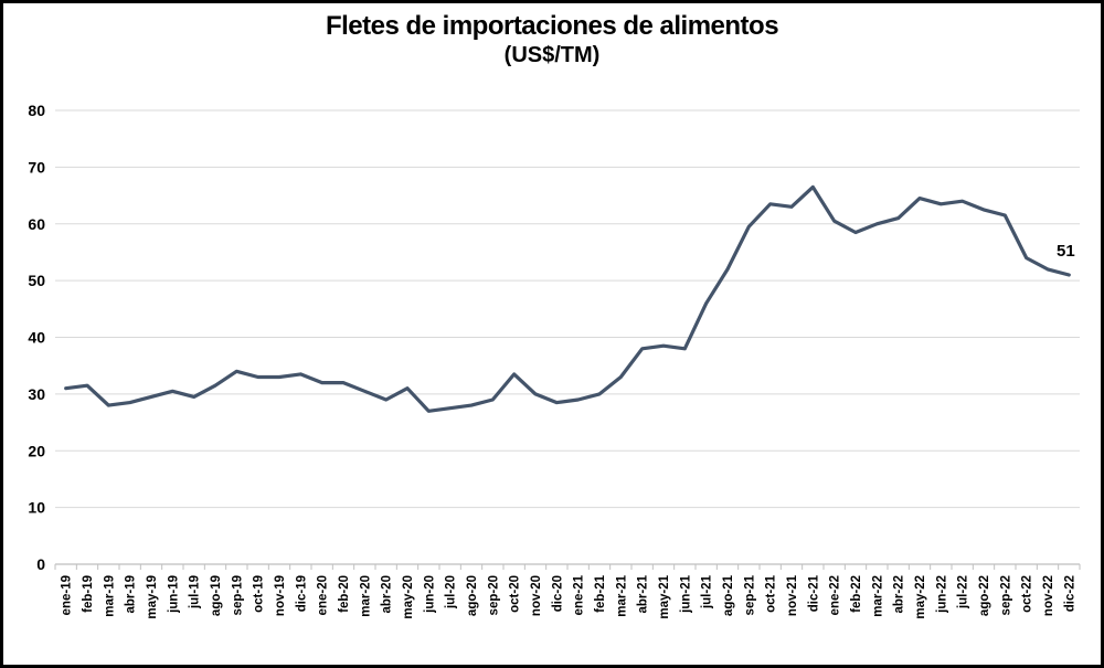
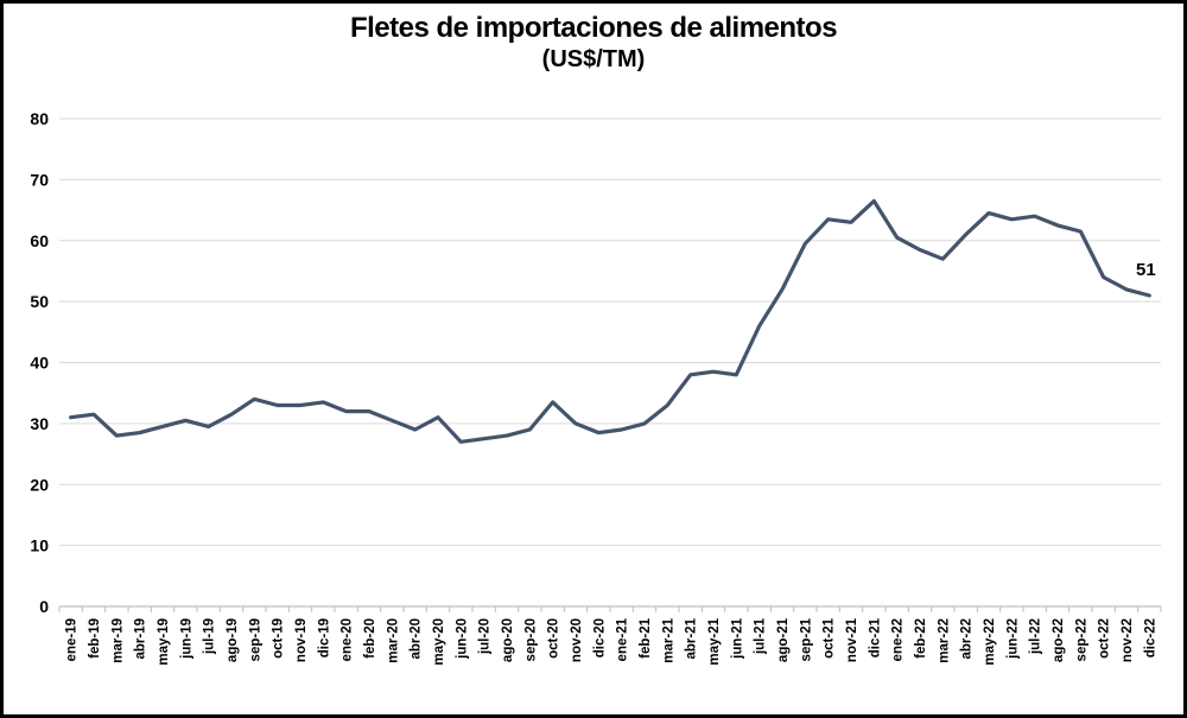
mar-22: 60 -> 57
